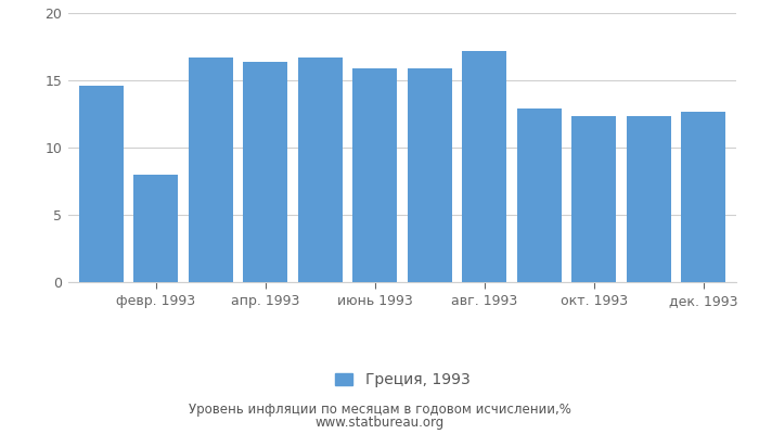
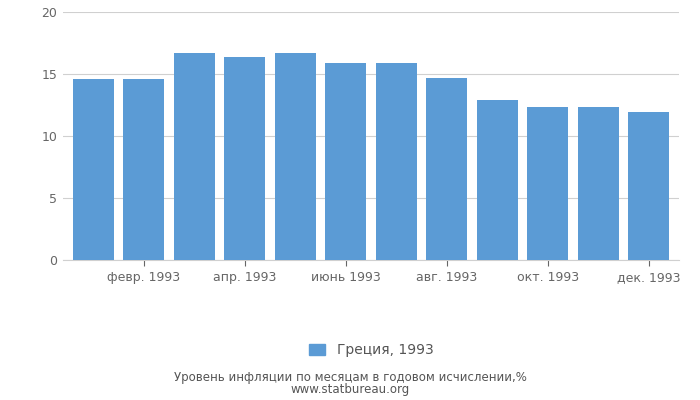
февр. 1993: 8.0 -> 14.6
авг. 1993: 17.2 -> 14.7
дек. 1993: 12.7 -> 11.9
